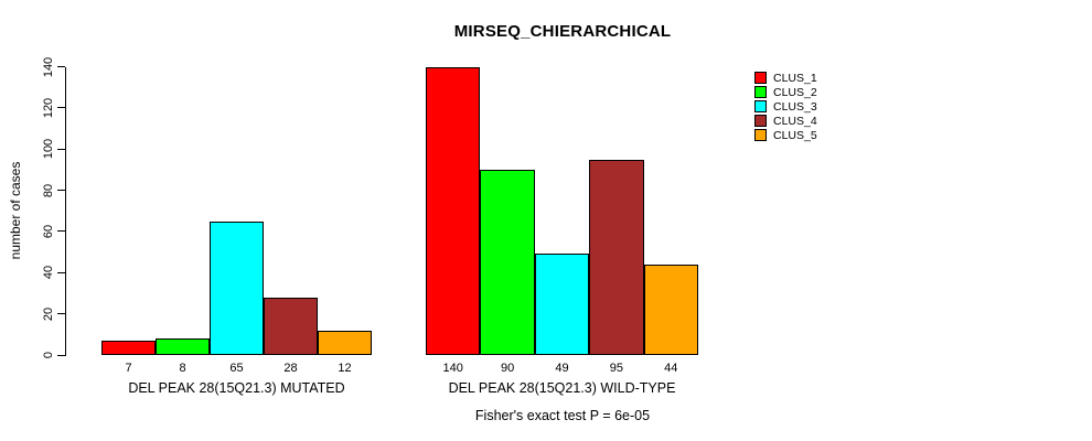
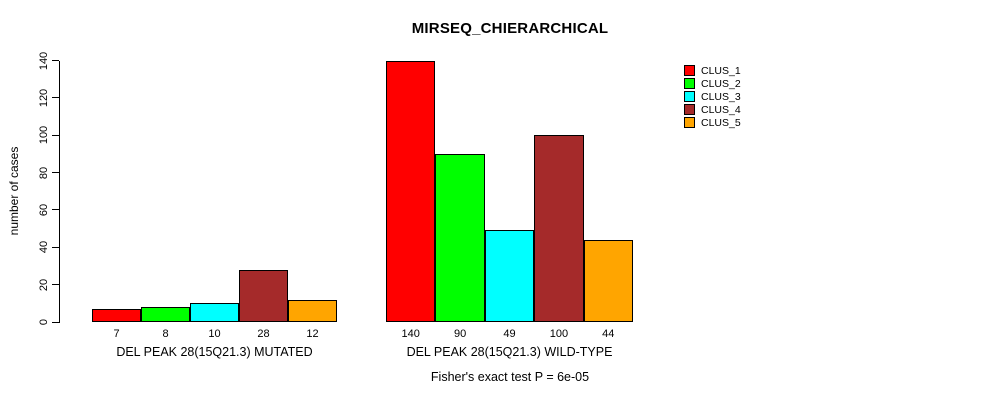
CLUS_3/DEL PEAK 28(15Q21.3) MUTATED: 65 -> 10
CLUS_4/DEL PEAK 28(15Q21.3) WILD-TYPE: 95 -> 100
